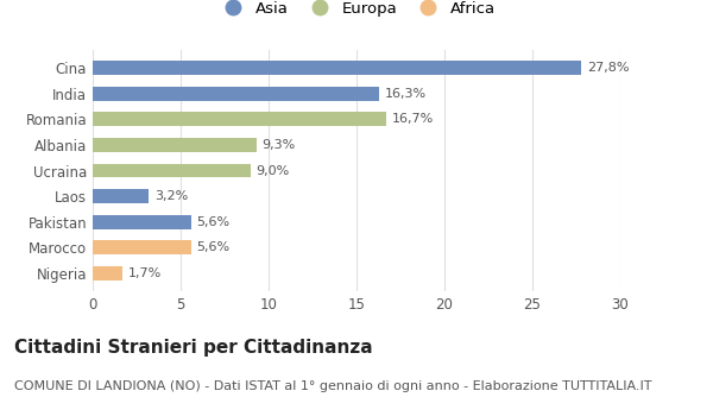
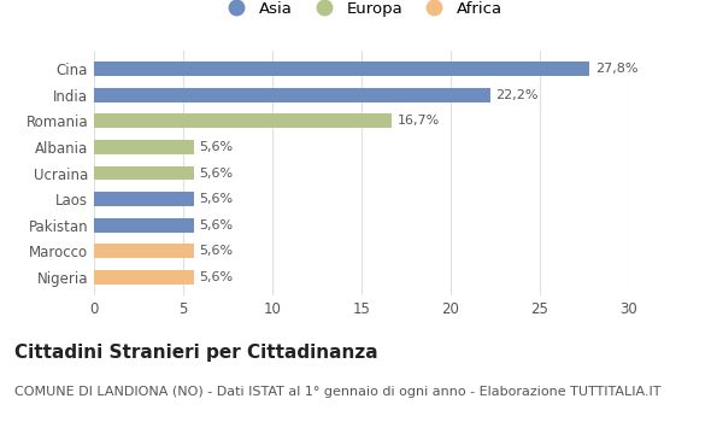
India: 16,3% -> 22,2%
Albania: 9,3% -> 5,6%
Ucraina: 9,0% -> 5,6%
Laos: 3,2% -> 5,6%
Nigeria: 1,7% -> 5,6%
